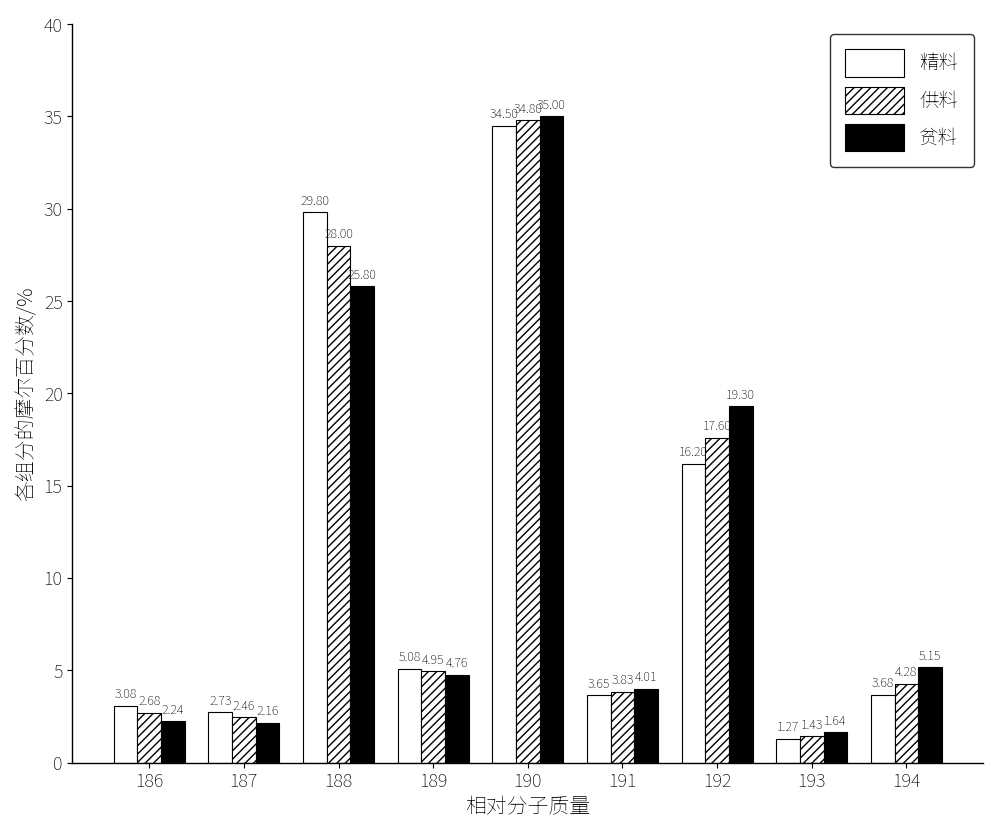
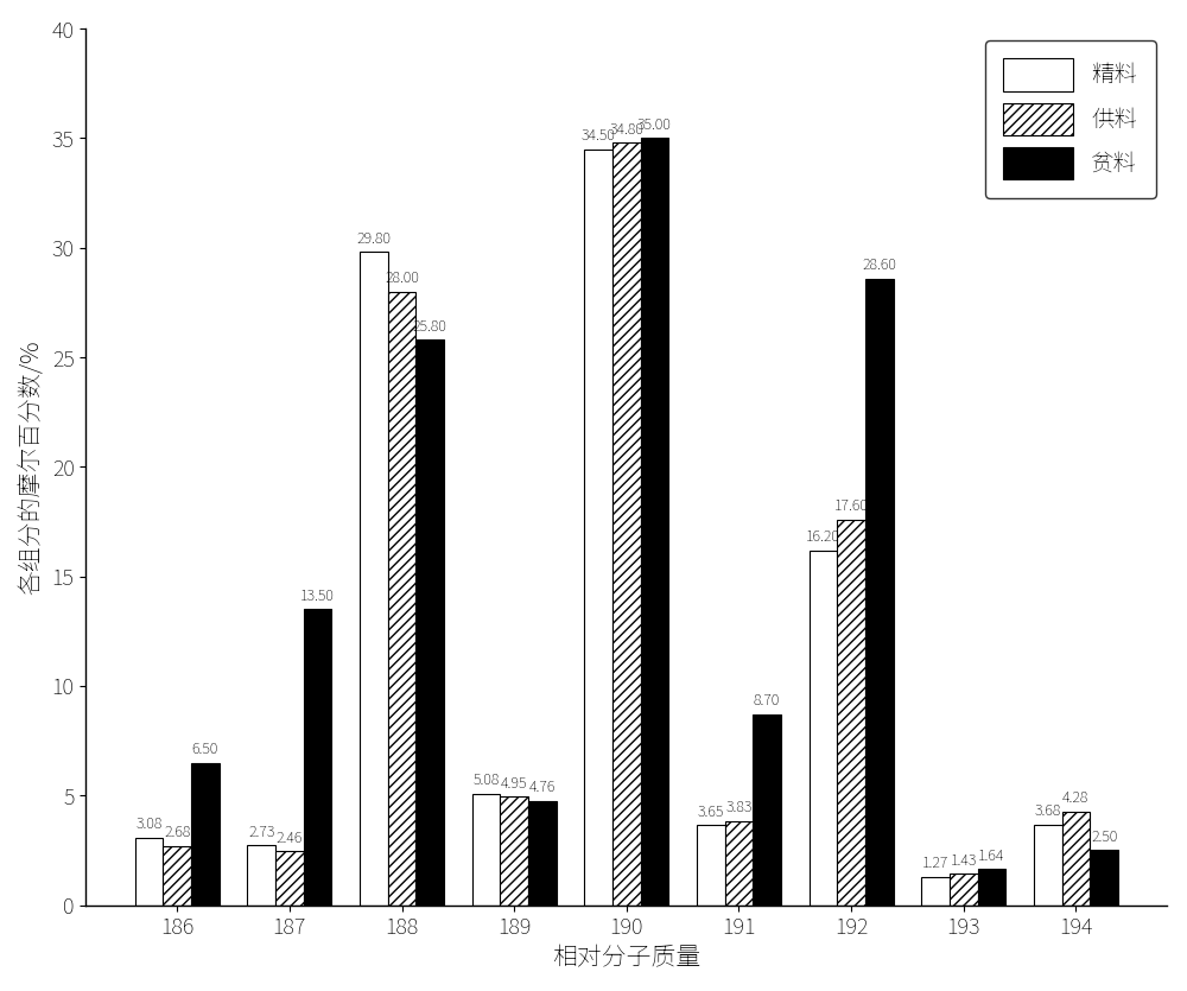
贫料/186: 2.2 -> 6.5
贫料/187: 2.2 -> 13.5
贫料/191: 4.0 -> 8.7
贫料/192: 19.3 -> 28.6
贫料/194: 5.2 -> 2.5
